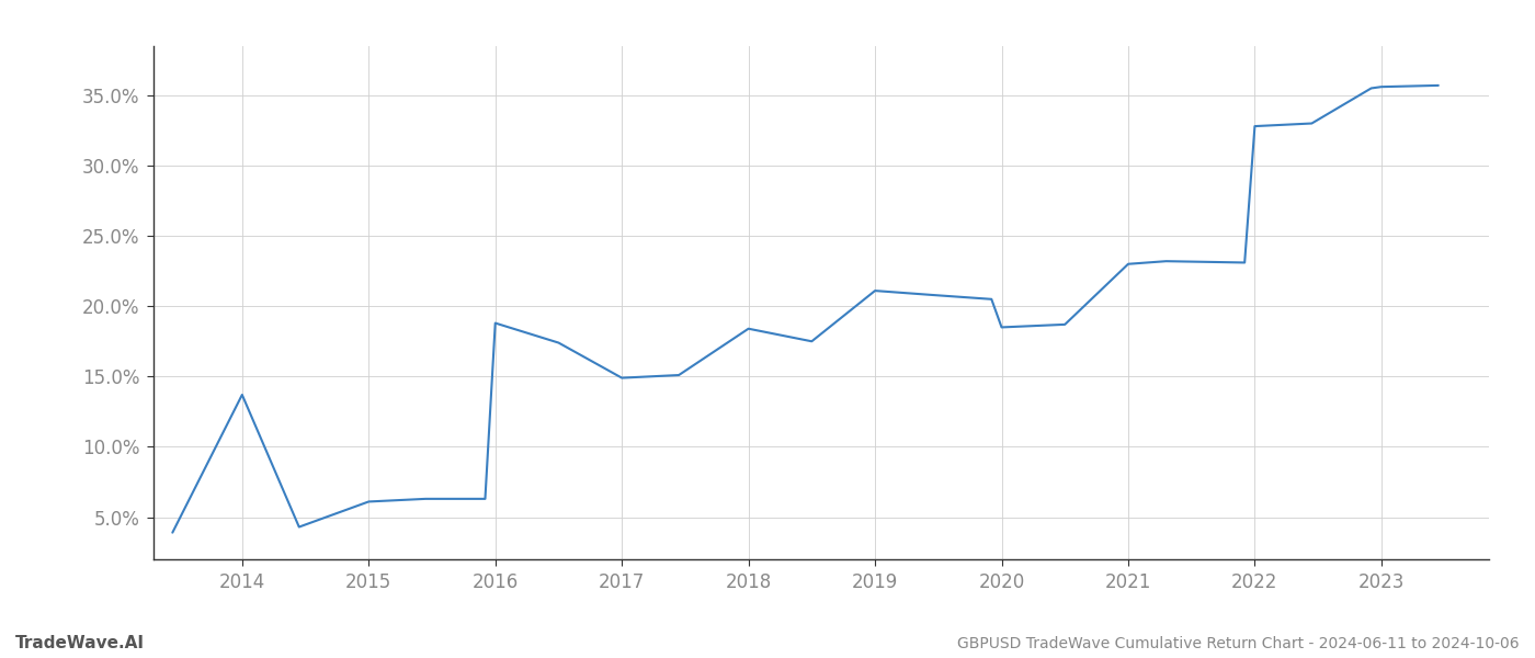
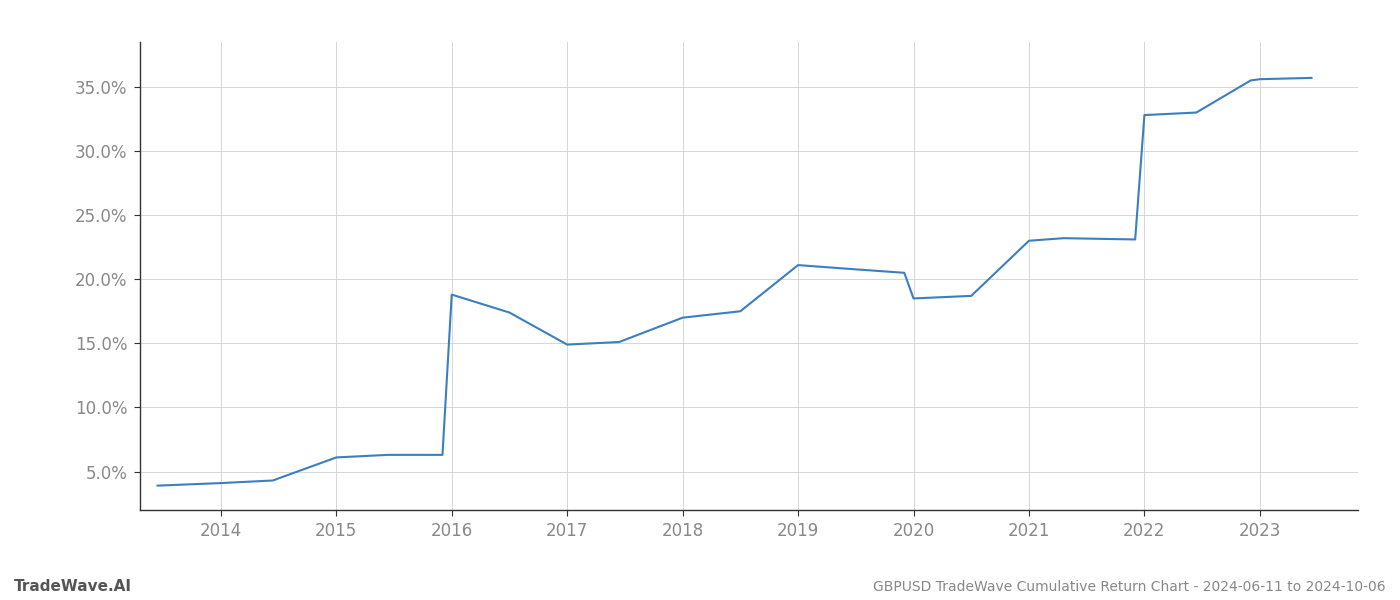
2014: 13.7% -> 4.1%
2018: 18.4% -> 17.0%
